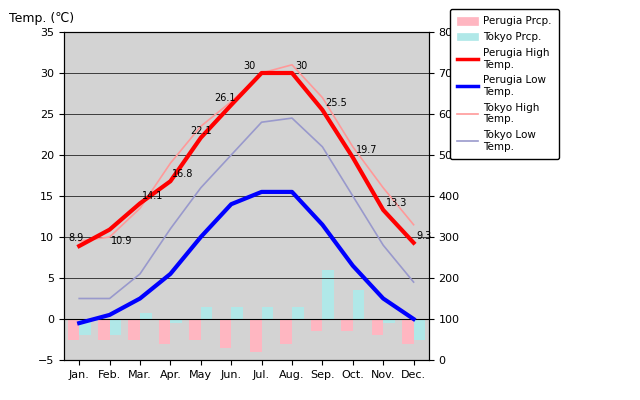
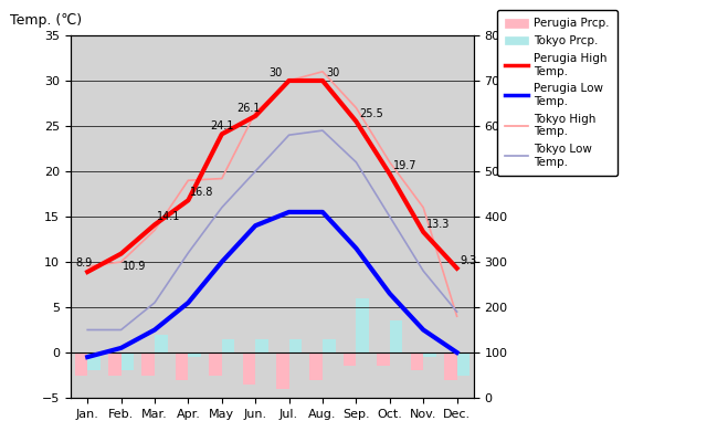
Tokyo Prcp./Mar.: 0.7 -> 2.0
Perugia High Temp./May: 22.1 -> 24.1
Tokyo High Temp./May: 23.5 -> 19.2
Tokyo High Temp./Dec.: 11.5 -> 4.0
